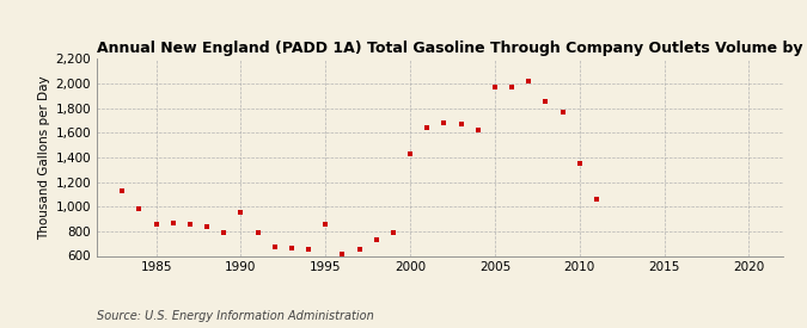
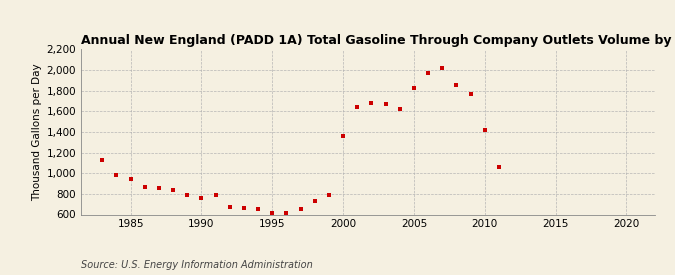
1985: 860 -> 940
1990: 950 -> 760
1995: 860 -> 620
2000: 1,430 -> 1,360
2005: 1,970 -> 1,830
2010: 1,350 -> 1,420
